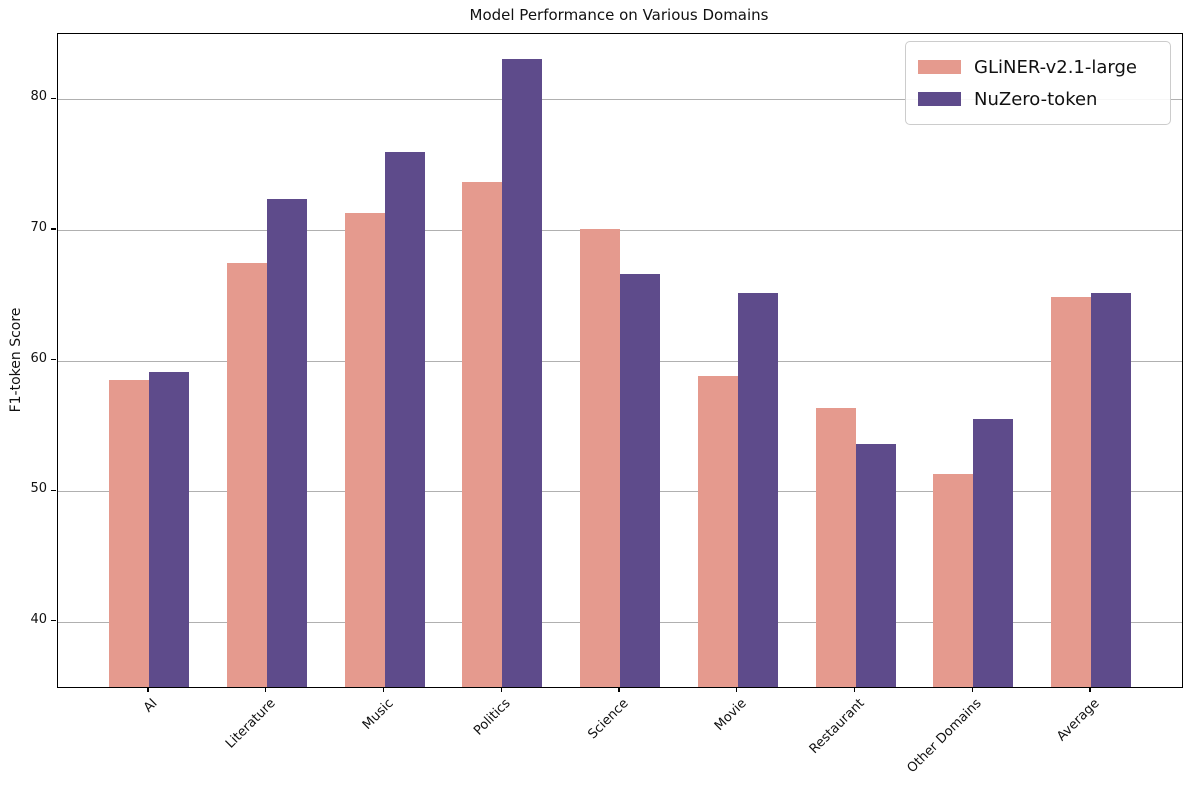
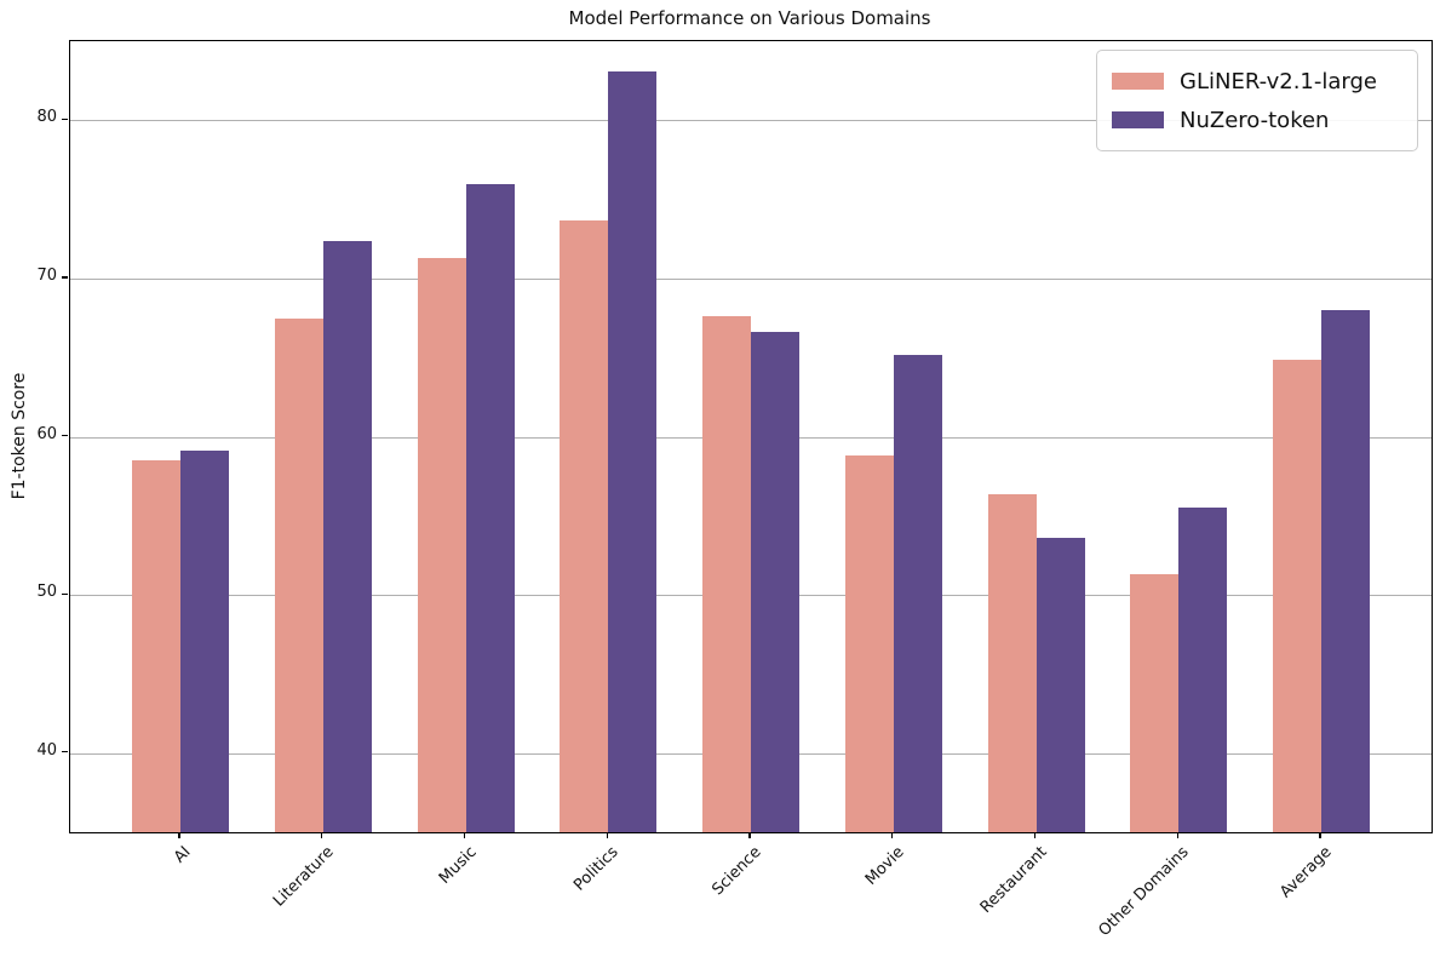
GLiNER-v2.1-large/Science: 70.1 -> 67.6
NuZero-token/Average: 65.2 -> 68.0
